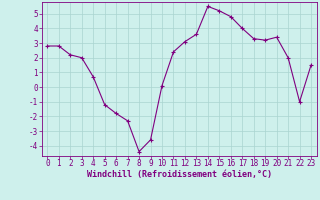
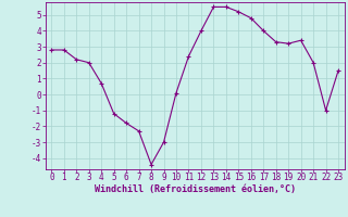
9: -3.6 -> -3.0
12: 3.1 -> 4.0
13: 3.6 -> 5.5
